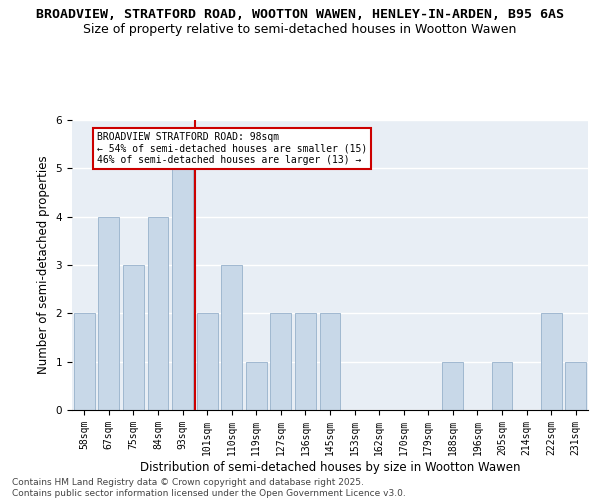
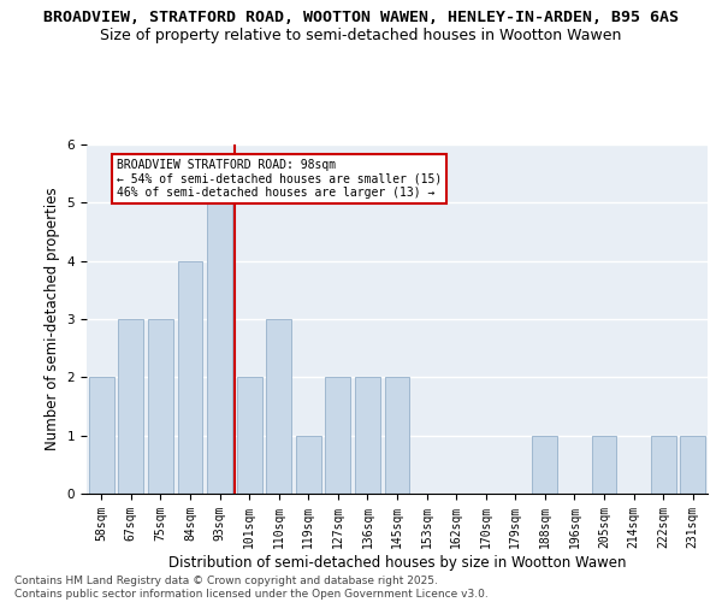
67sqm: 4 -> 3
222sqm: 2 -> 1
